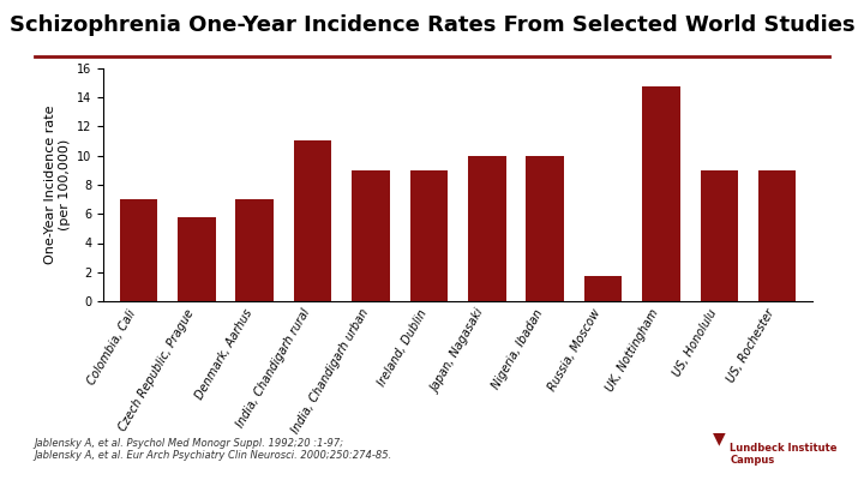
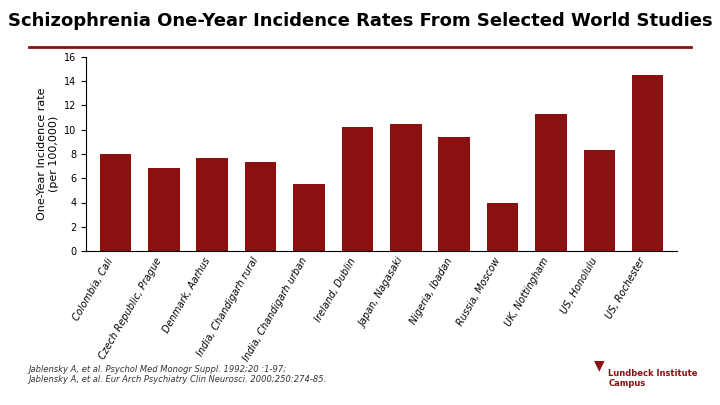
Colombia, Cali: 7.0 -> 8.0
Czech Republic, Prague: 5.8 -> 6.8
Denmark, Aarhus: 7.0 -> 7.7
India, Chandigarh rural: 11.0 -> 7.3
India, Chandigarh urban: 9.0 -> 5.5
Ireland, Dublin: 9.0 -> 10.2
Japan, Nagasaki: 10.0 -> 10.5
Nigeria, Ibadan: 10.0 -> 9.4
Russia, Moscow: 1.7 -> 4.0
UK, Nottingham: 14.7 -> 11.3
US, Honolulu: 9.0 -> 8.3
US, Rochester: 9.0 -> 14.5
